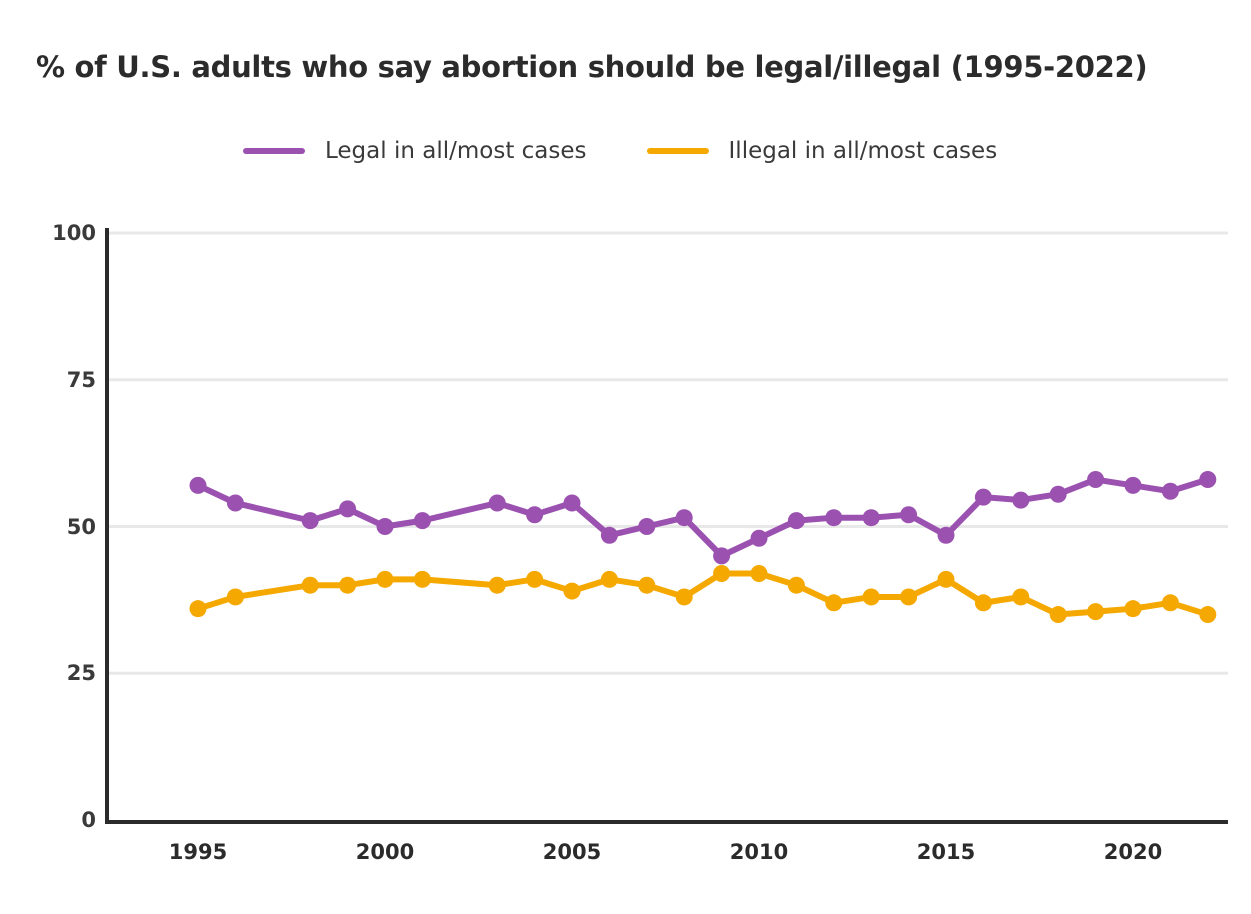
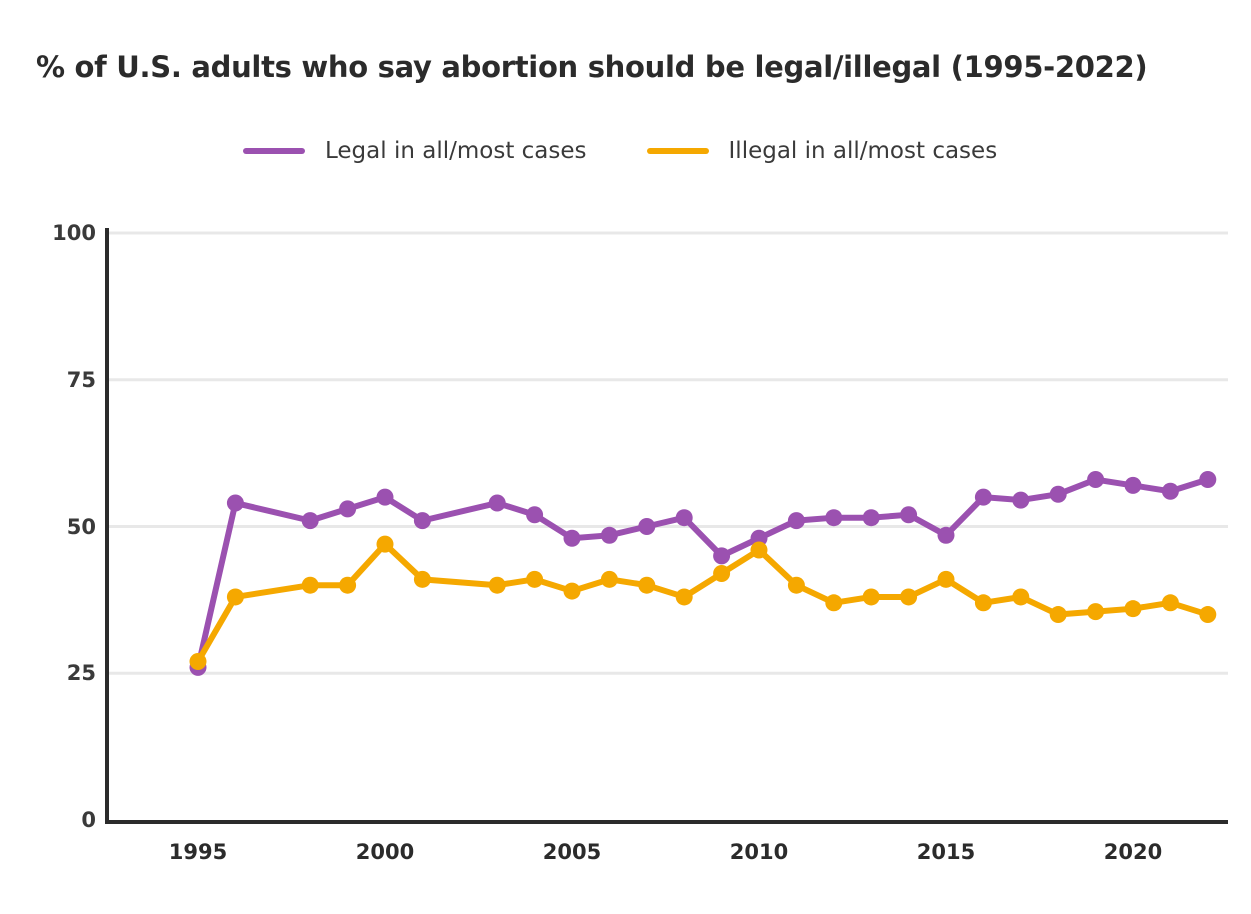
Legal in all/most cases/1995: 57 -> 26
Illegal in all/most cases/1995: 36 -> 27
Legal in all/most cases/2000: 50 -> 55
Illegal in all/most cases/2000: 41 -> 47
Legal in all/most cases/2005: 54 -> 48
Illegal in all/most cases/2010: 42 -> 46
